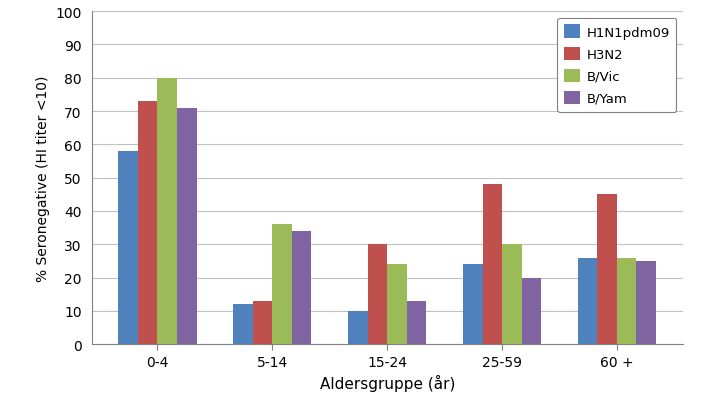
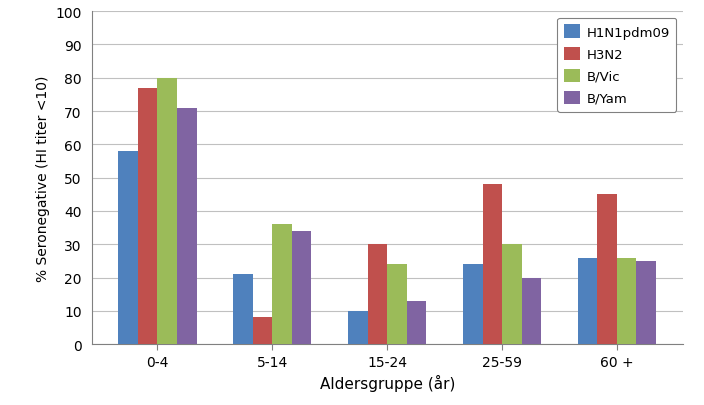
H3N2/0-4: 73 -> 77
H1N1pdm09/5-14: 12 -> 21
H3N2/5-14: 13 -> 8
